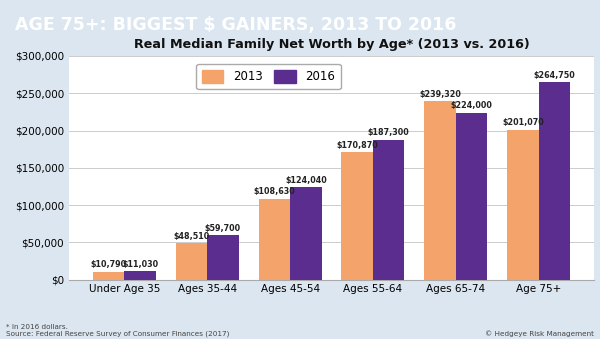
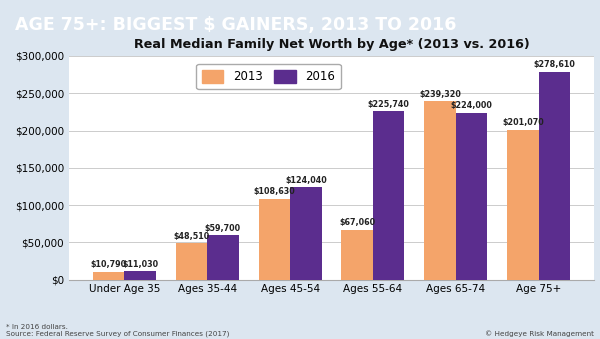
2013/Ages 55-64: $170,870 -> $67,060
2016/Ages 55-64: $187,300 -> $225,740
2016/Age 75+: $264,750 -> $278,610
